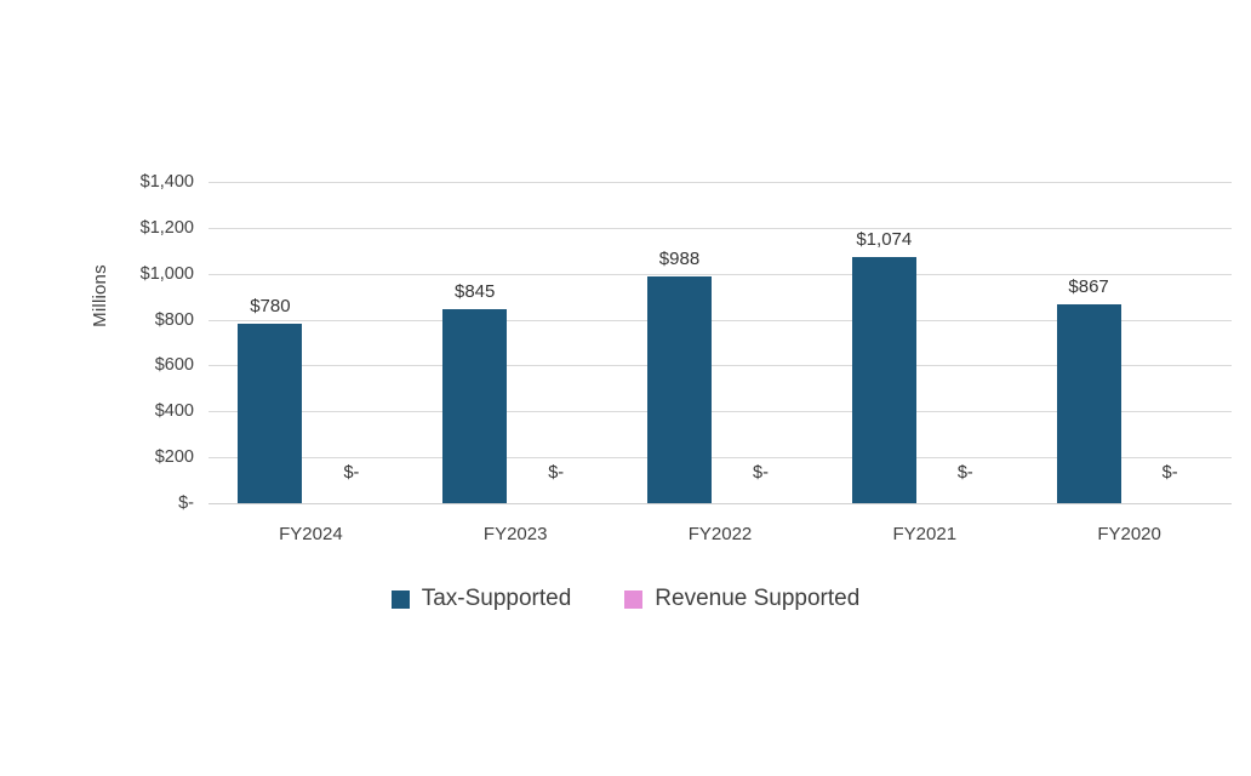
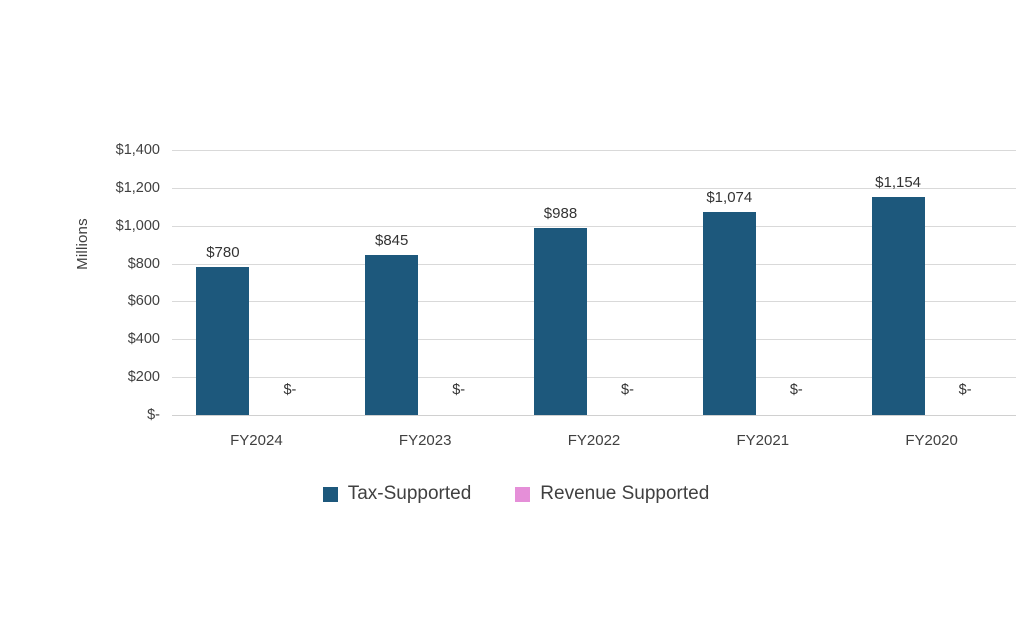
Tax-Supported/FY2020: $867 -> $1,154
